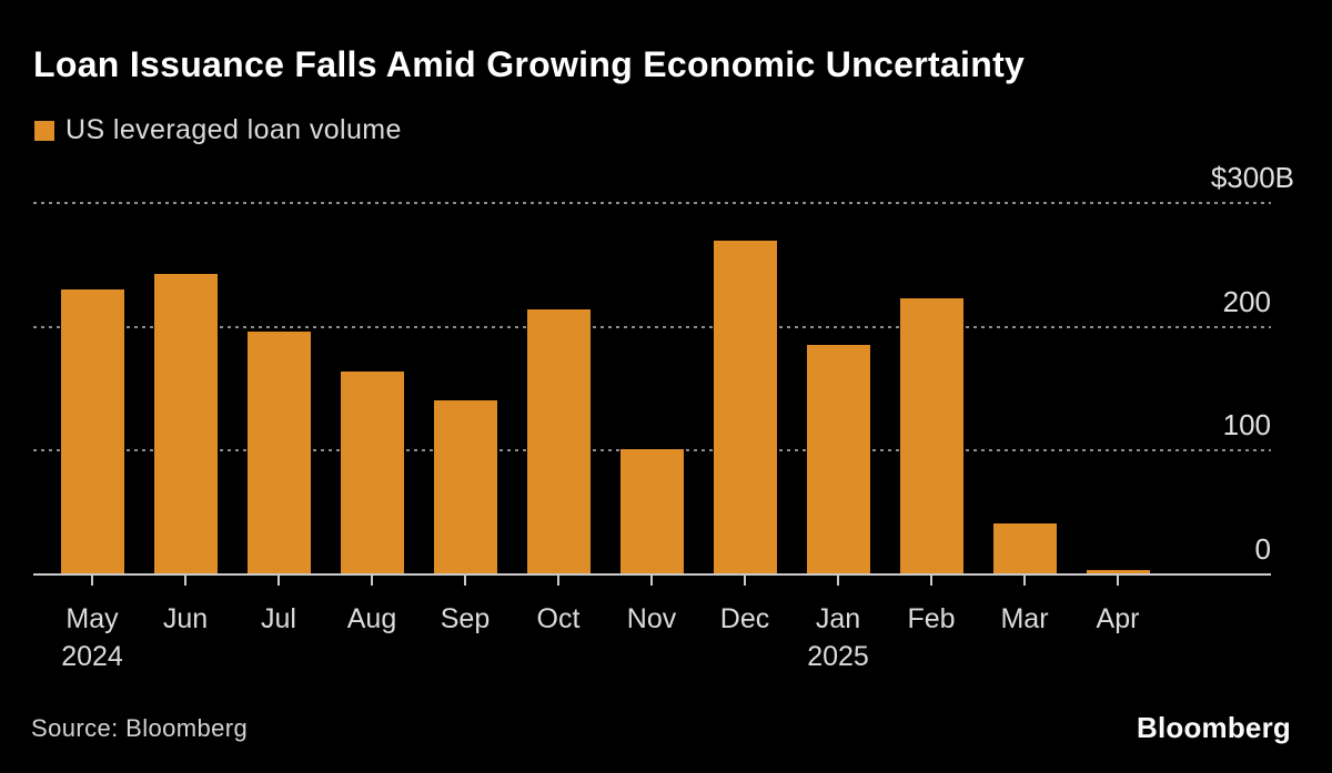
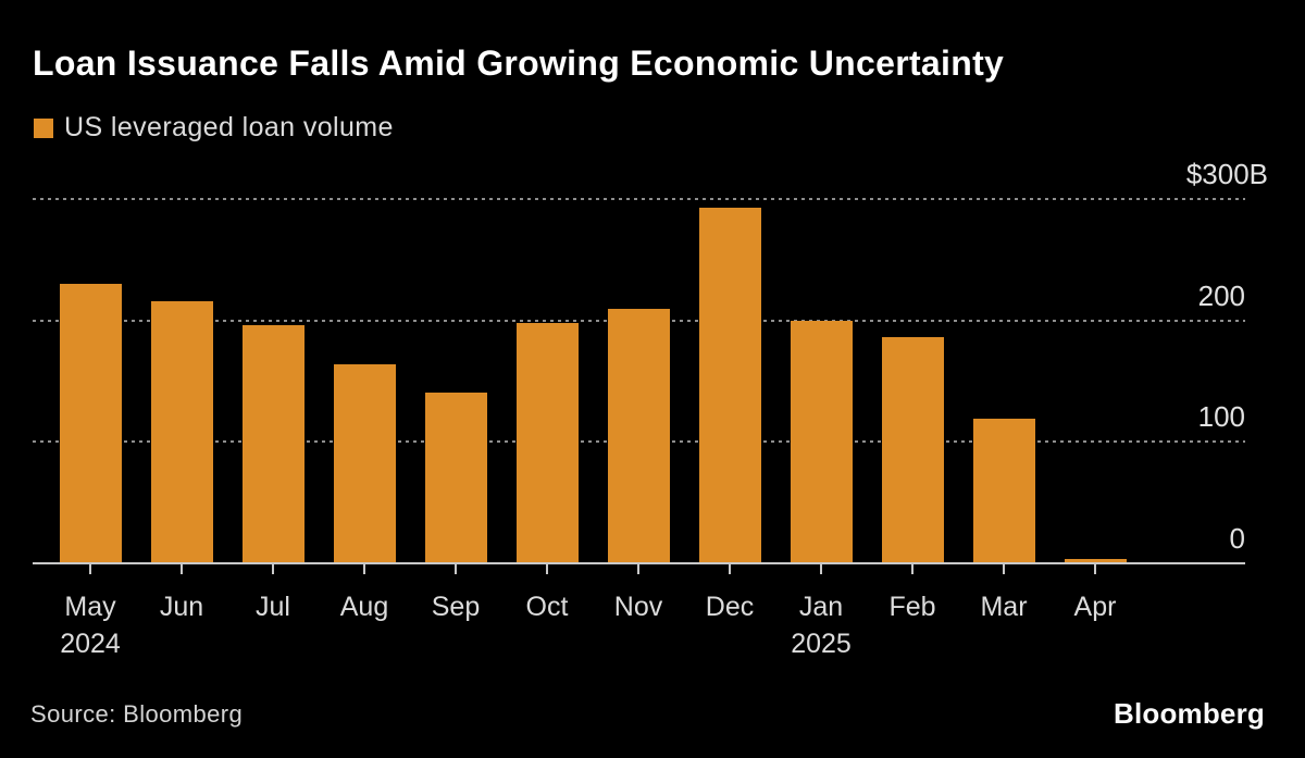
Jun: 243 -> 216
Oct: 214 -> 198
Nov: 101 -> 210
Dec: 270 -> 293
Jan 2025: 185 -> 200
Feb: 223 -> 186
Mar: 41 -> 119
